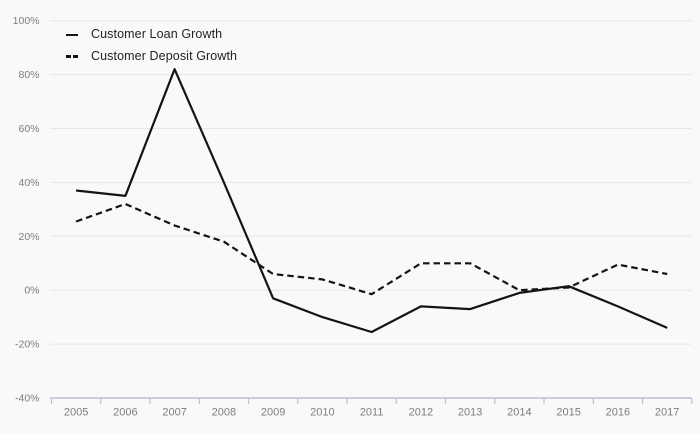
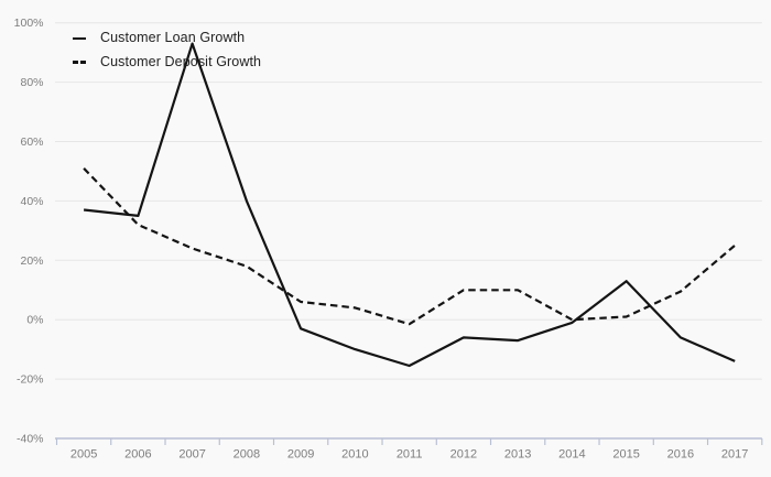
Customer Deposit Growth/2005: 26% -> 51%
Customer Loan Growth/2007: 82% -> 93%
Customer Loan Growth/2015: 2% -> 13%
Customer Deposit Growth/2017: 6% -> 25%
